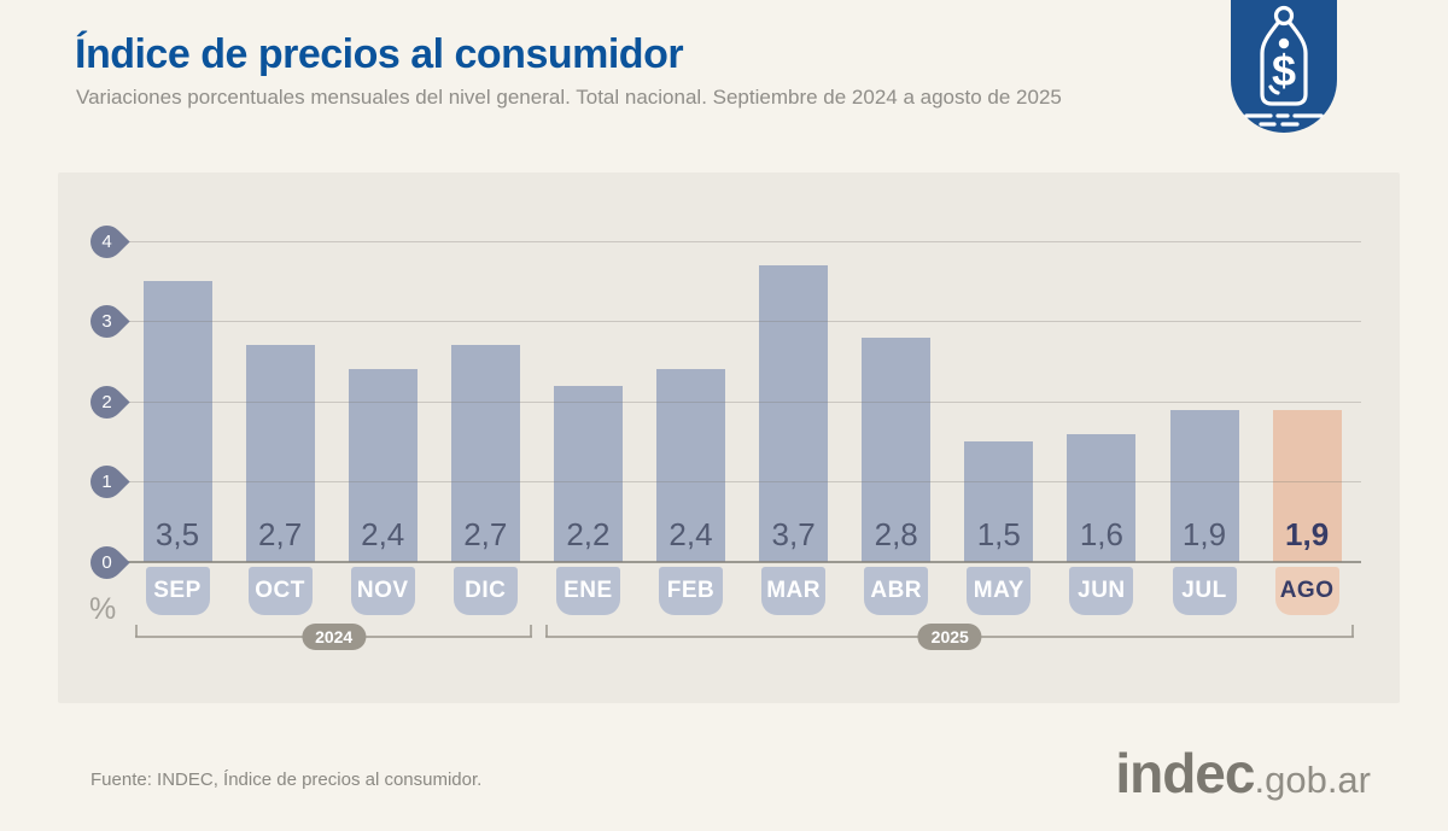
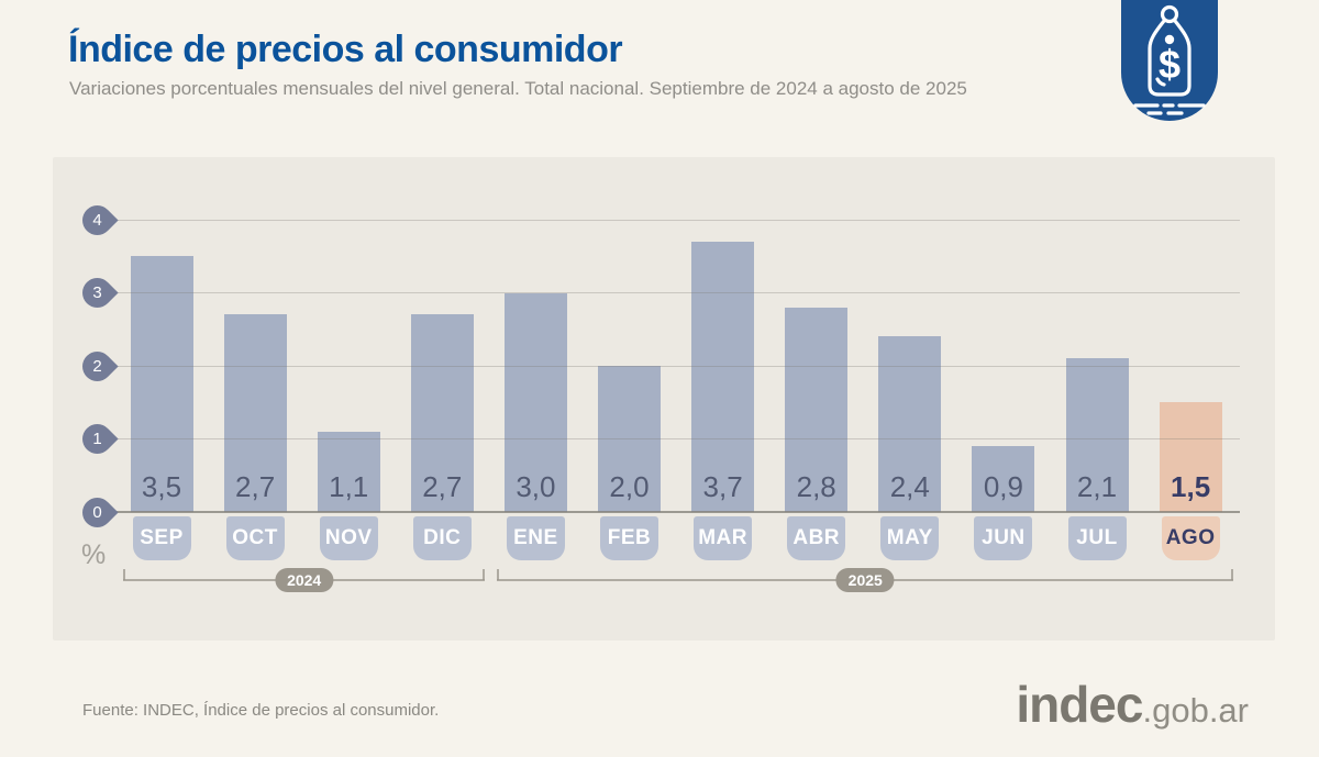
NOV: 2,4 -> 1,1
ENE: 2,2 -> 3,0
FEB: 2,4 -> 2,0
MAY: 1,5 -> 2,4
JUN: 1,6 -> 0,9
JUL: 1,9 -> 2,1
AGO: 1,9 -> 1,5
